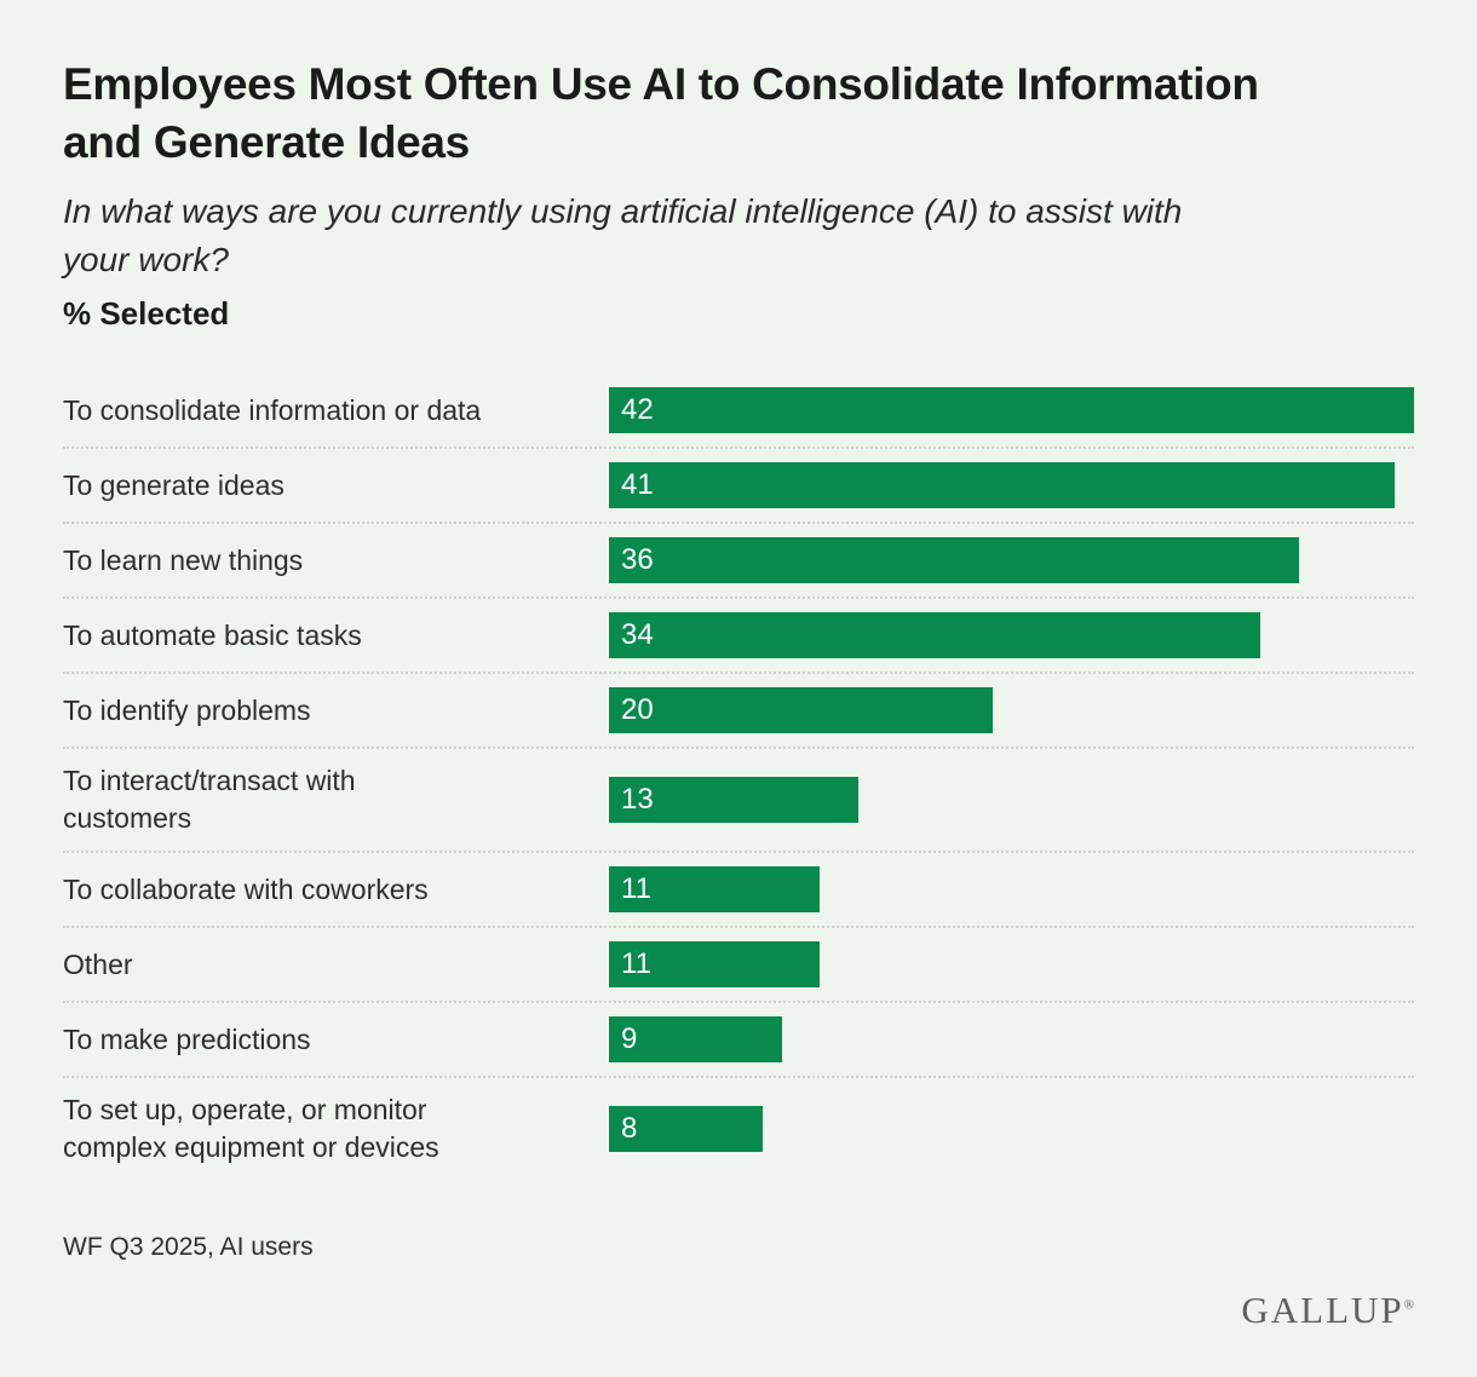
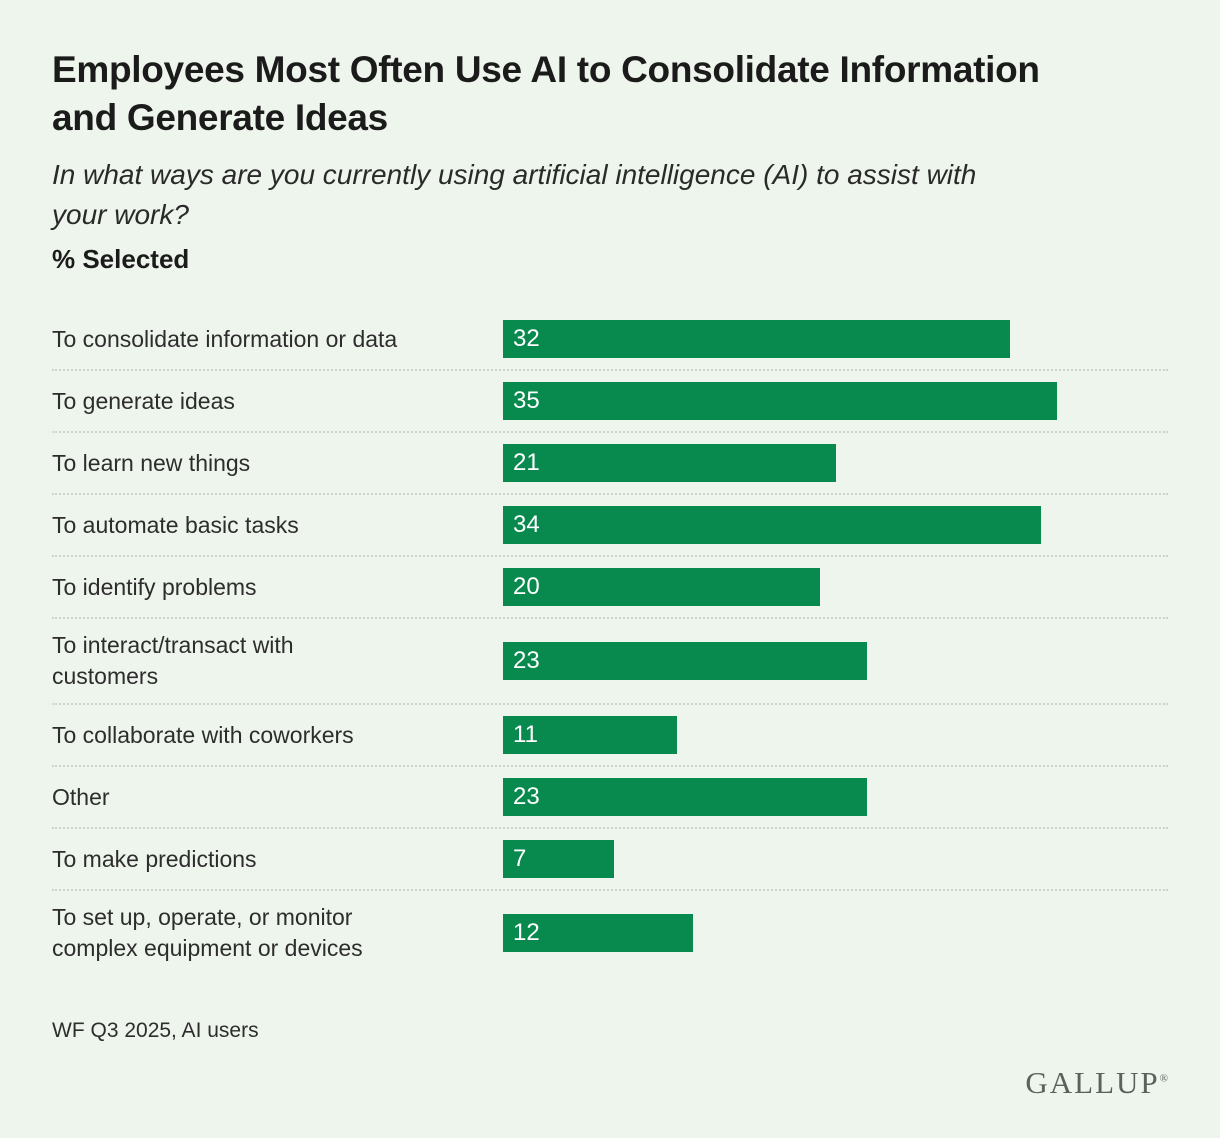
To consolidate information or data: 42 -> 32
To generate ideas: 41 -> 35
To learn new things: 36 -> 21
To interact/transact with customers: 13 -> 23
Other: 11 -> 23
To make predictions: 9 -> 7
To set up, operate, or monitor complex equipment or devices: 8 -> 12
